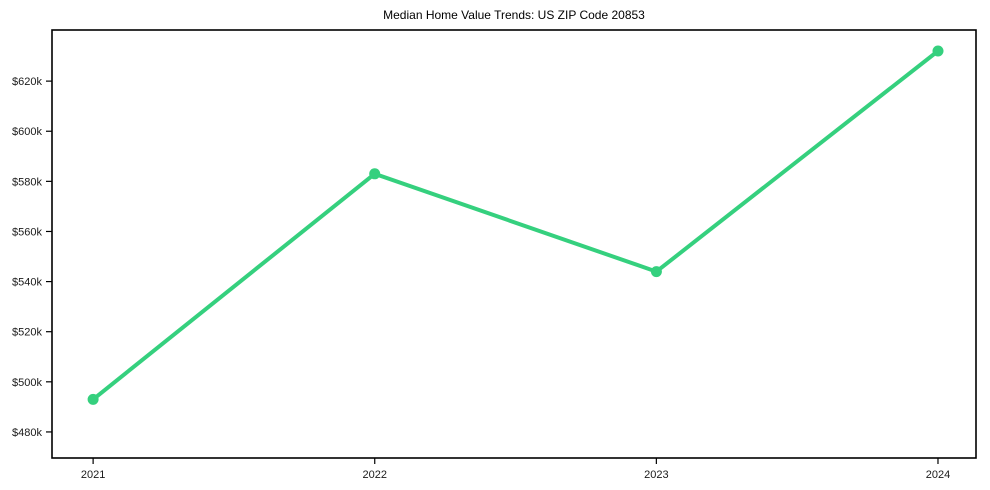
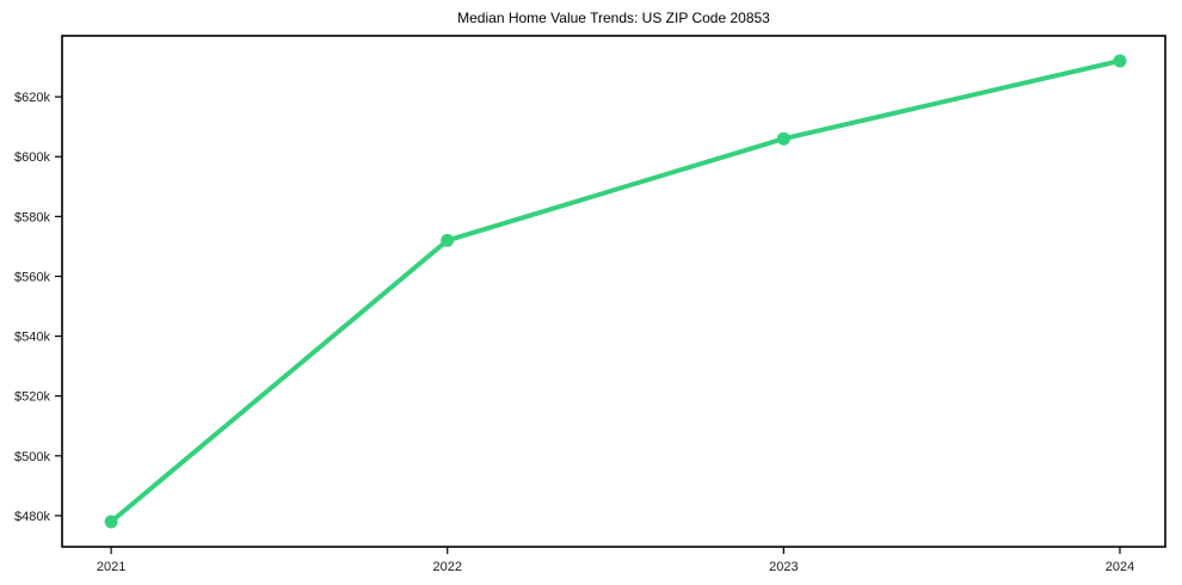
2021: $493k -> $478k
2022: $583k -> $572k
2023: $544k -> $606k
